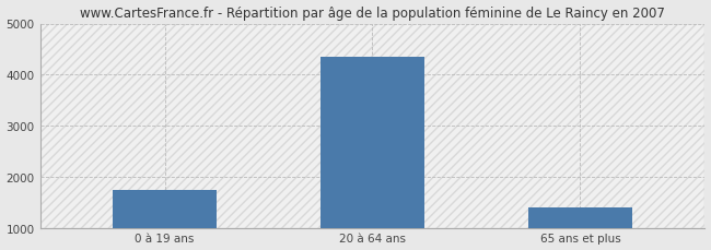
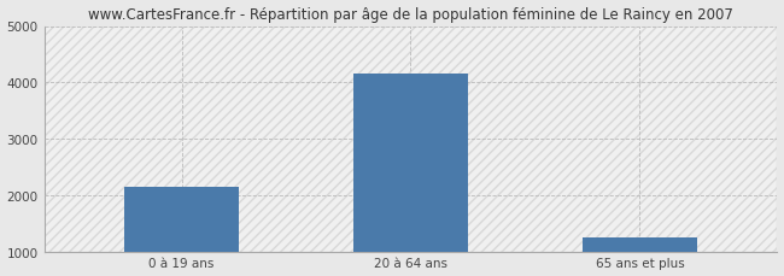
0 à 19 ans: 1750 -> 2150
20 à 64 ans: 4350 -> 4150
65 ans et plus: 1400 -> 1250
